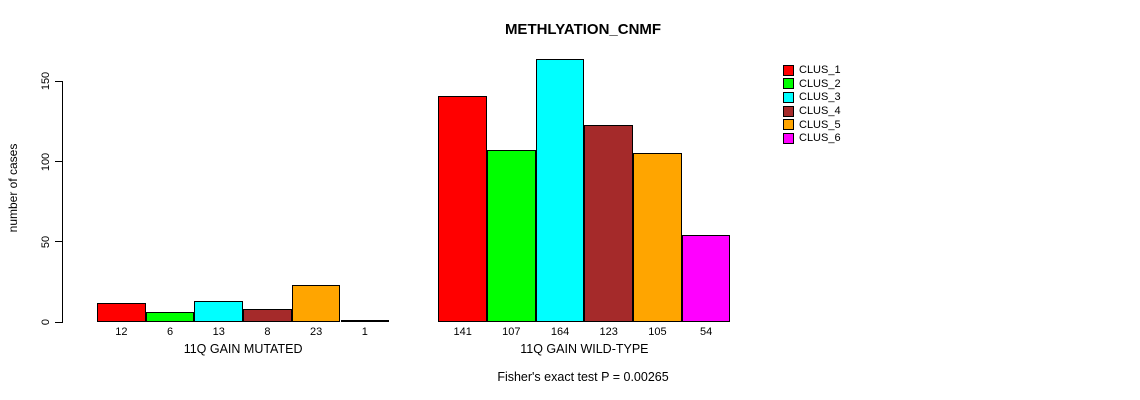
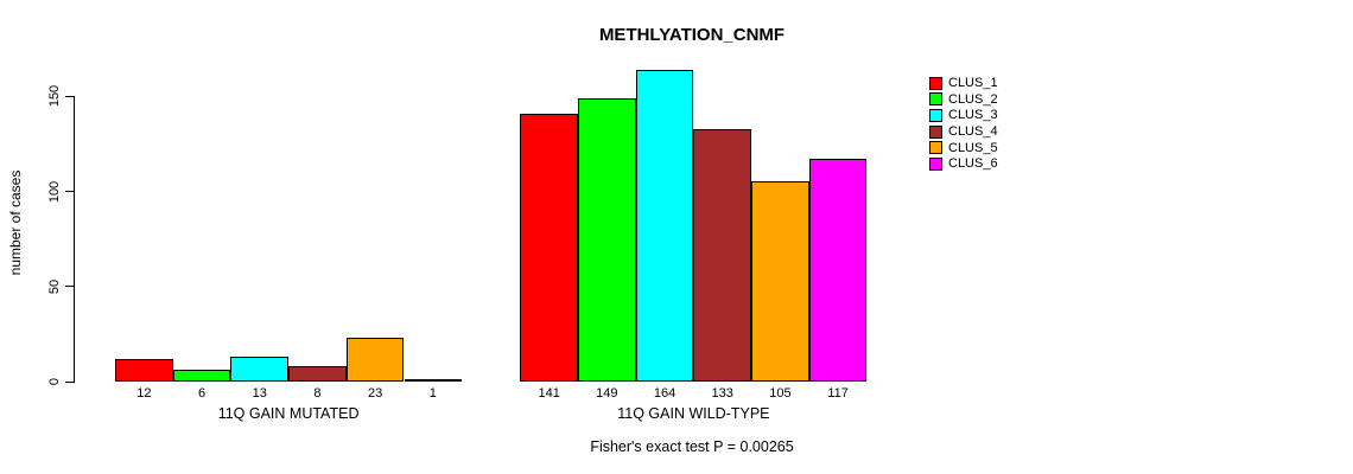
CLUS_2/11Q GAIN WILD-TYPE: 107 -> 149
CLUS_4/11Q GAIN WILD-TYPE: 123 -> 133
CLUS_6/11Q GAIN WILD-TYPE: 54 -> 117
